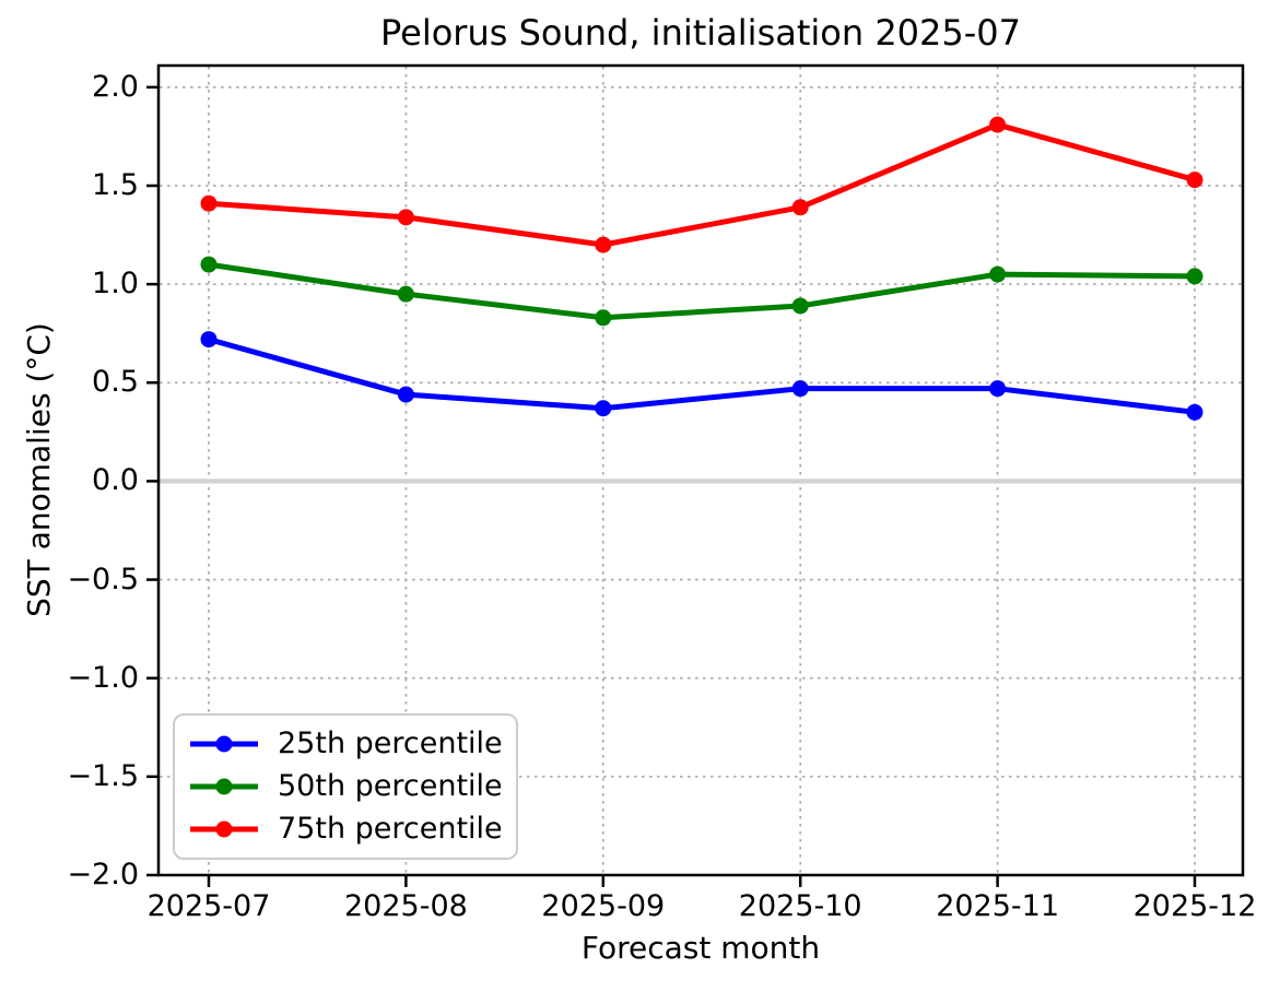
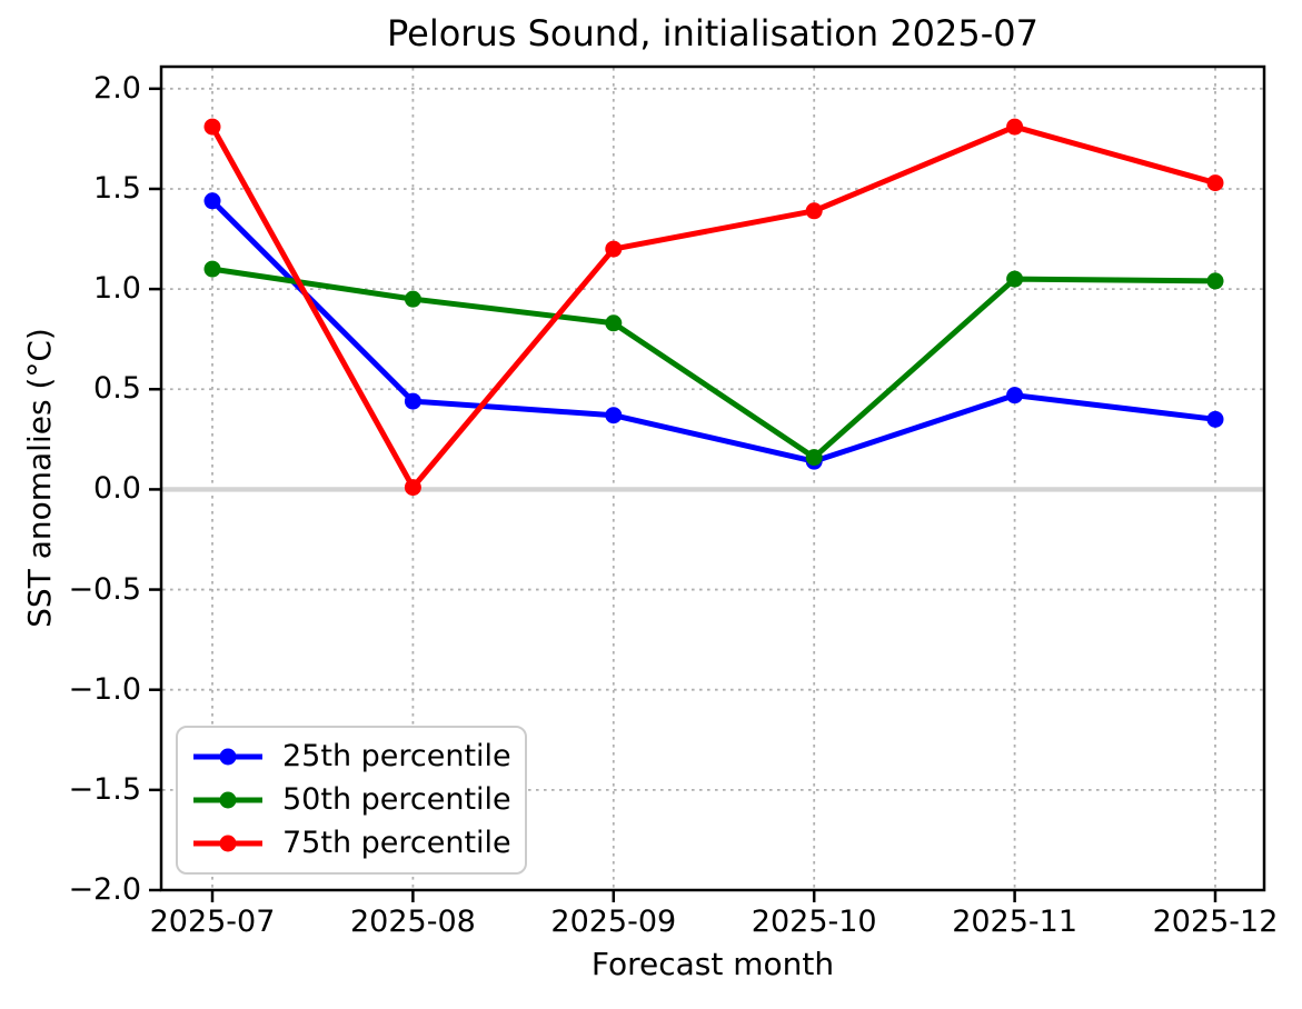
25th percentile/2025-07: 0.72 -> 1.44
75th percentile/2025-07: 1.41 -> 1.81
75th percentile/2025-08: 1.34 -> 0.01
25th percentile/2025-10: 0.47 -> 0.14
50th percentile/2025-10: 0.89 -> 0.16
